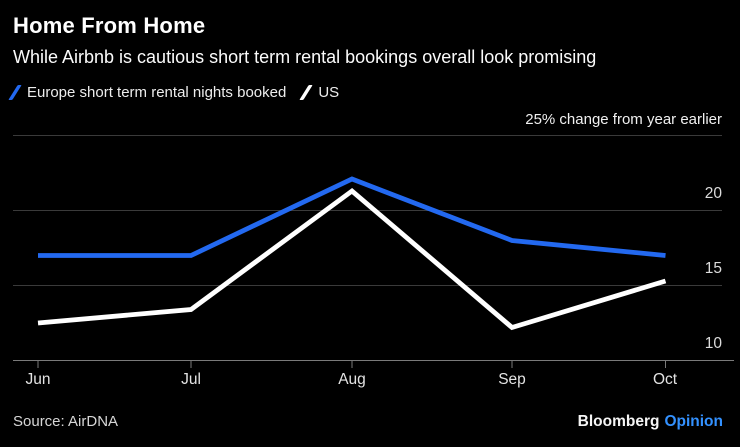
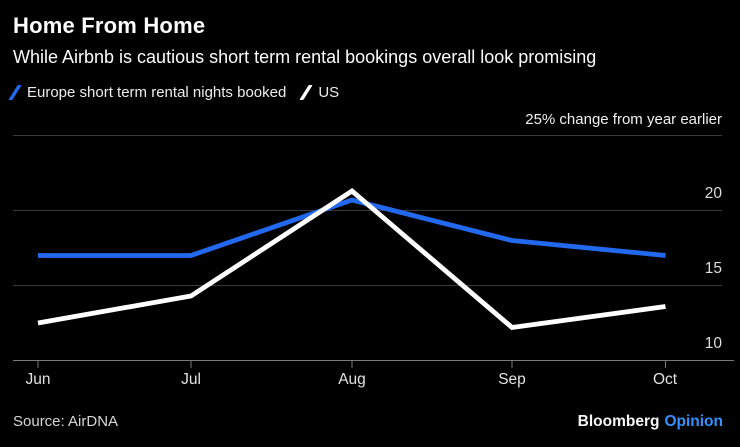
US/Jul: 13.4 -> 14.3
Europe short term rental nights booked/Aug: 22.1 -> 20.7
US/Oct: 15.3 -> 13.6
